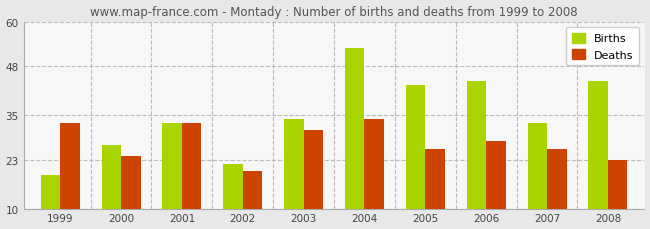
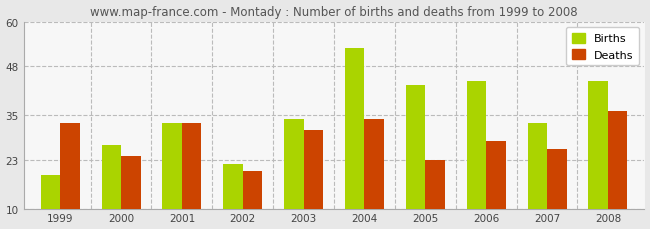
Deaths/2005: 26 -> 23
Deaths/2008: 23 -> 36
